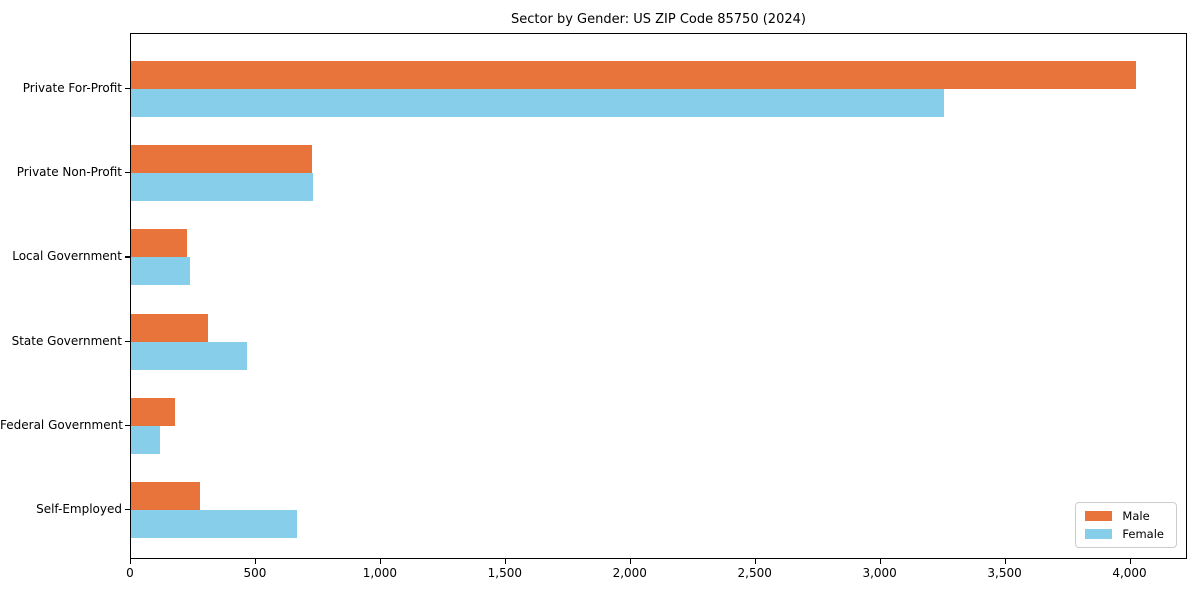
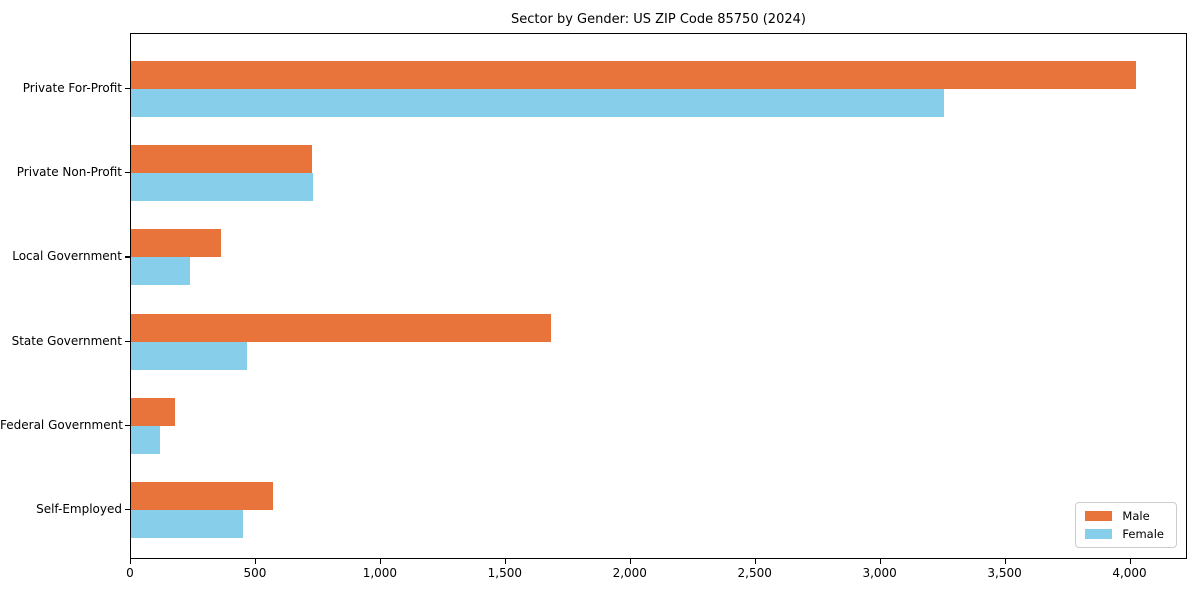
Male/Local Government: 220 -> 360
Male/State Government: 310 -> 1680
Male/Self-Employed: 280 -> 570
Female/Self-Employed: 660 -> 450
